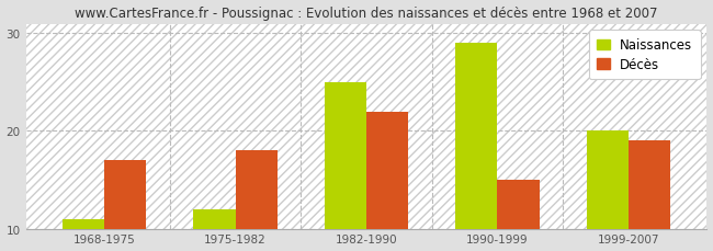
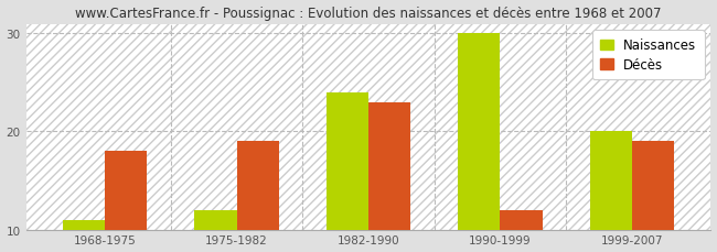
Décès/1968-1975: 17 -> 18
Décès/1975-1982: 18 -> 19
Naissances/1982-1990: 25 -> 24
Décès/1982-1990: 22 -> 23
Naissances/1990-1999: 29 -> 30
Décès/1990-1999: 15 -> 12
